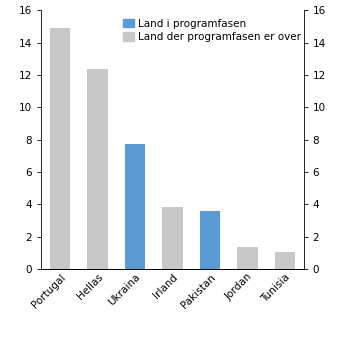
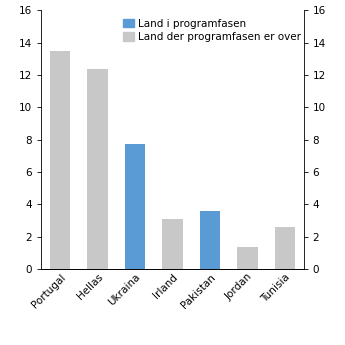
Portugal: 14.9 -> 13.5
Irland: 3.9 -> 3.1
Tunisia: 1.1 -> 2.6
